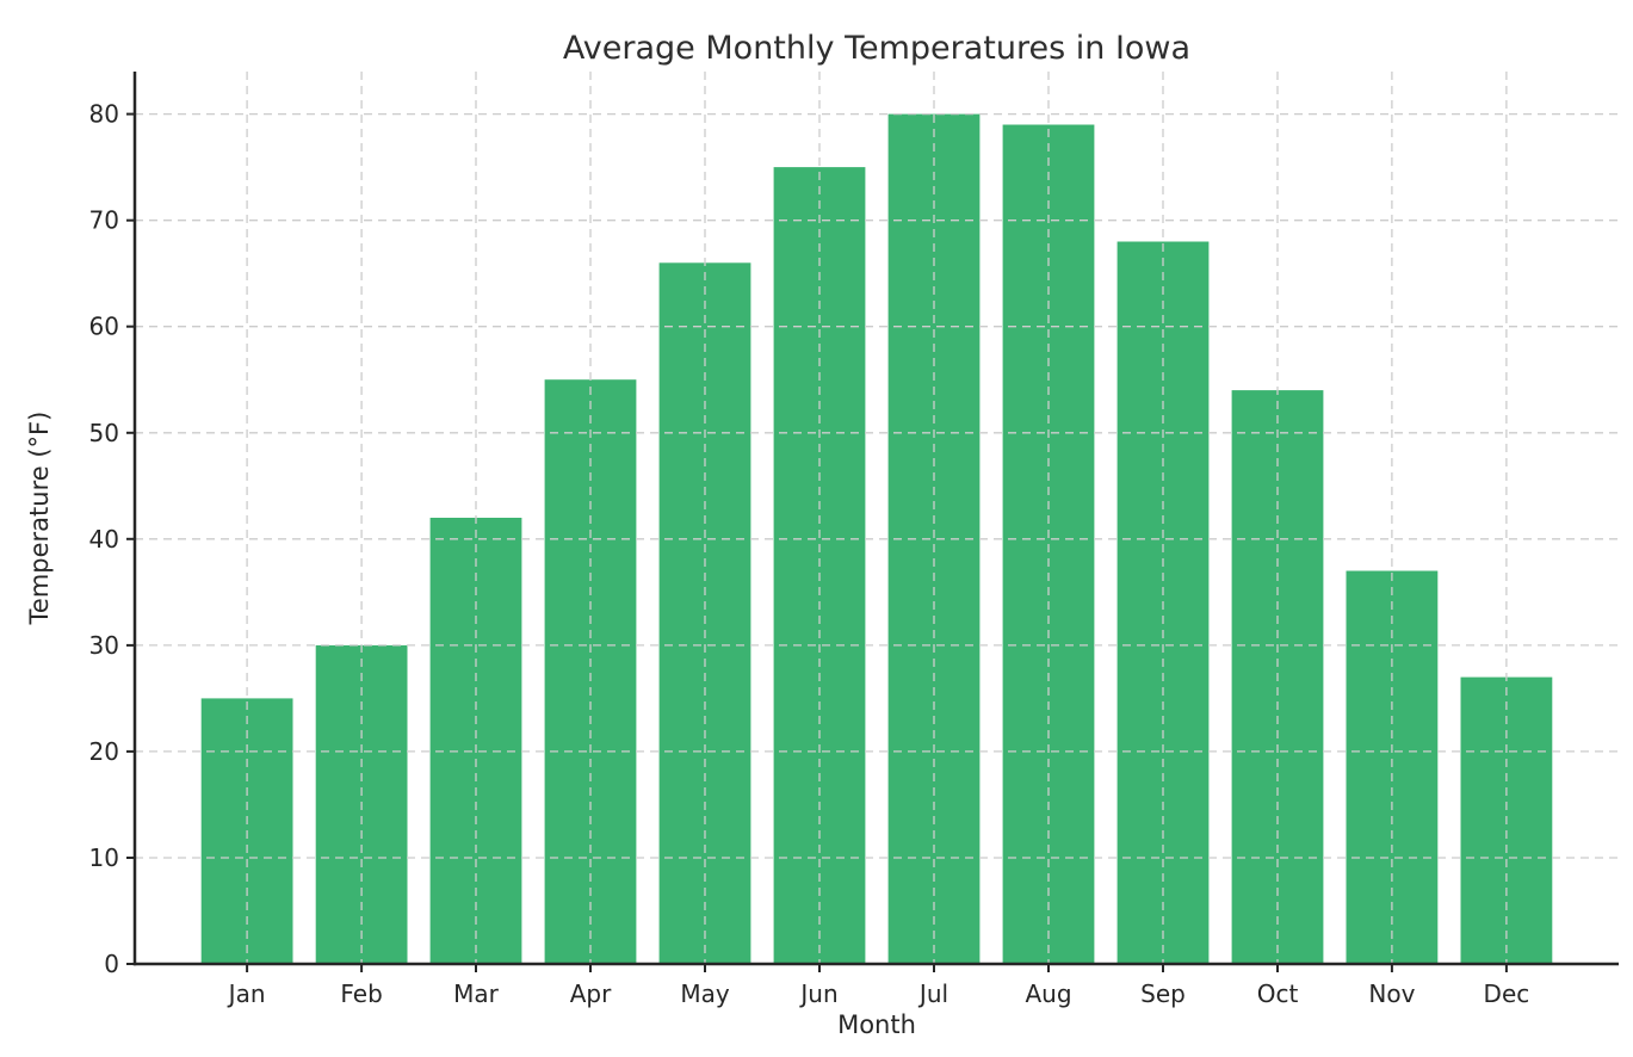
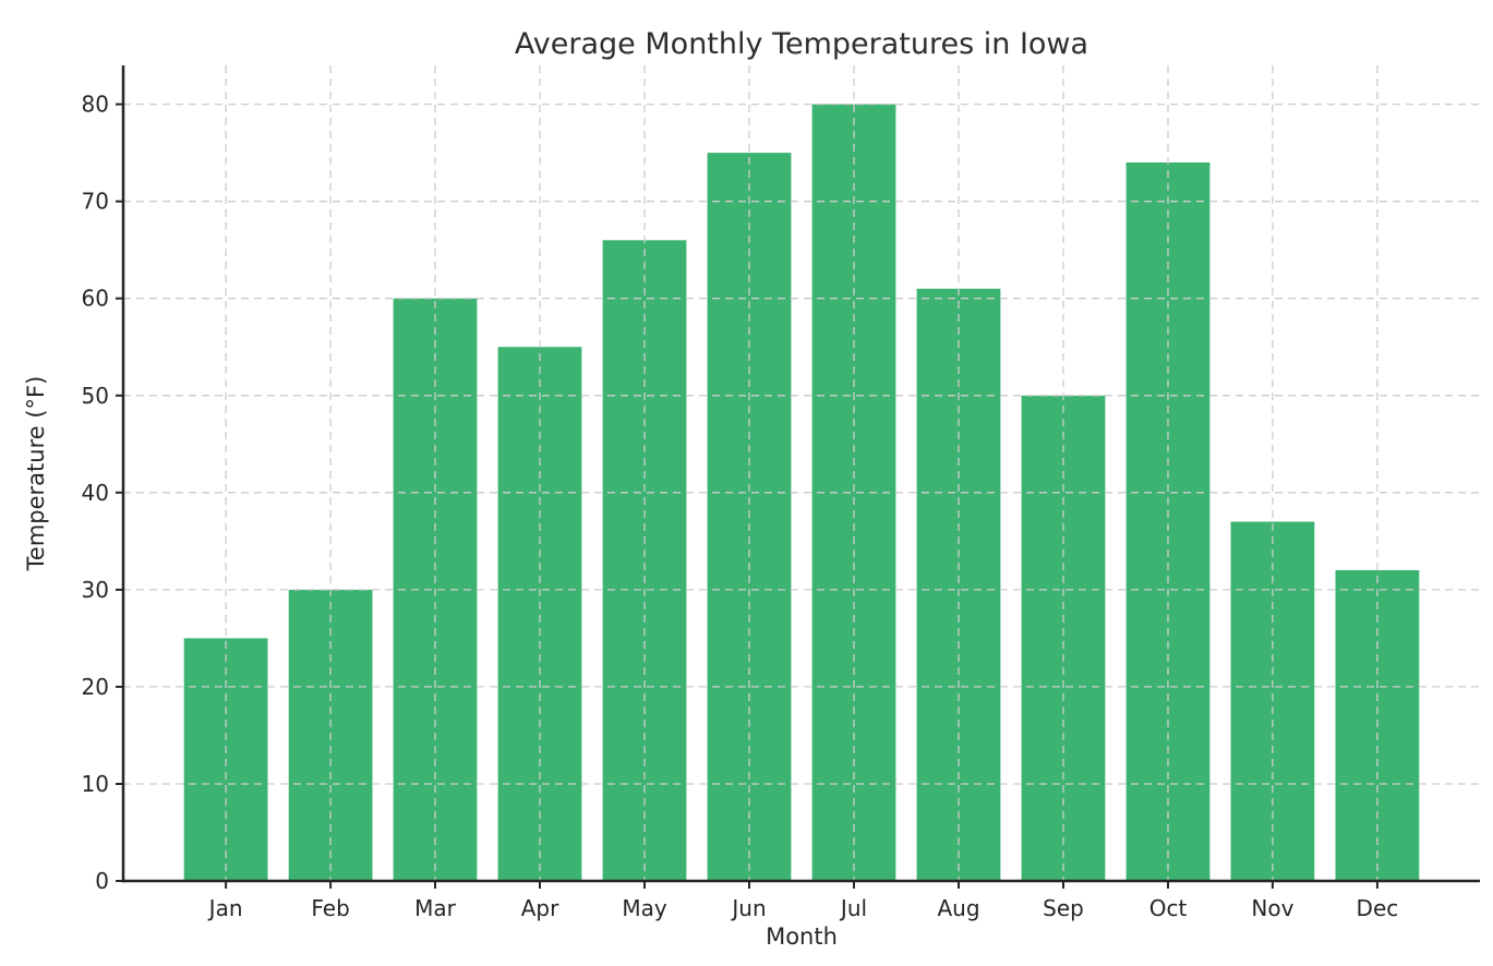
Mar: 42 -> 60
Aug: 79 -> 61
Sep: 68 -> 50
Oct: 54 -> 74
Dec: 27 -> 32
